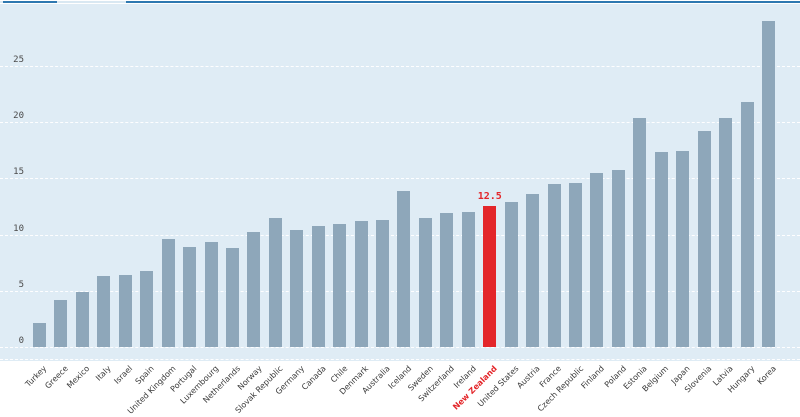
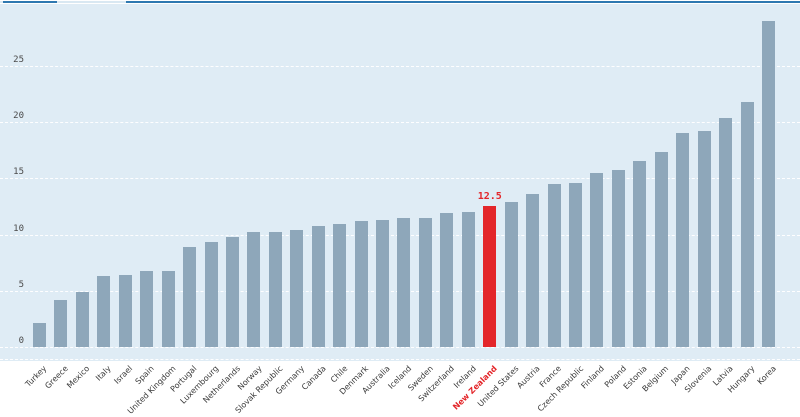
United Kingdom: 9.6 -> 6.8
Netherlands: 8.8 -> 9.8
Slovak Republic: 11.5 -> 10.2
Iceland: 13.9 -> 11.5
Estonia: 20.4 -> 16.5
Japan: 17.4 -> 19.0
